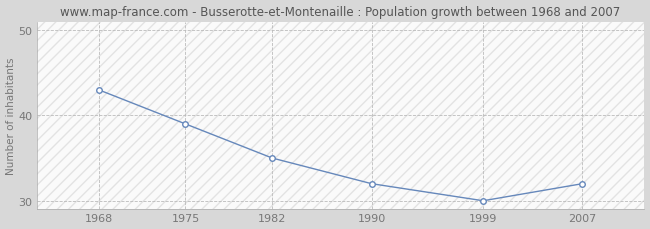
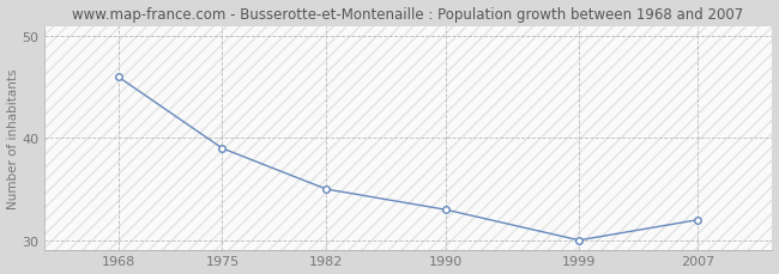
1968: 43 -> 46
1990: 32 -> 33
